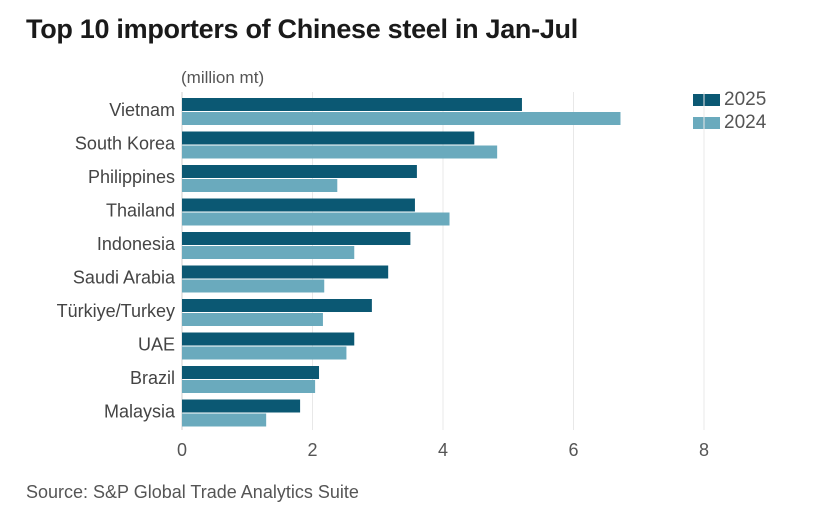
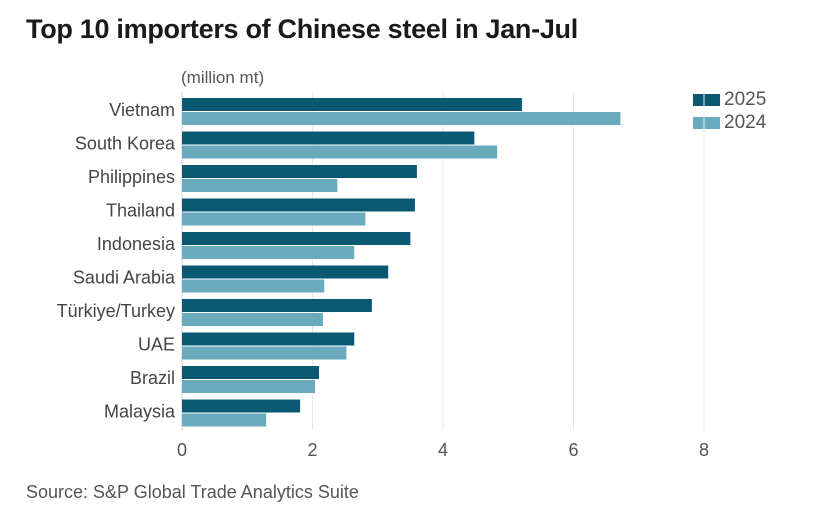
2024/Thailand: 4.1 -> 2.8
